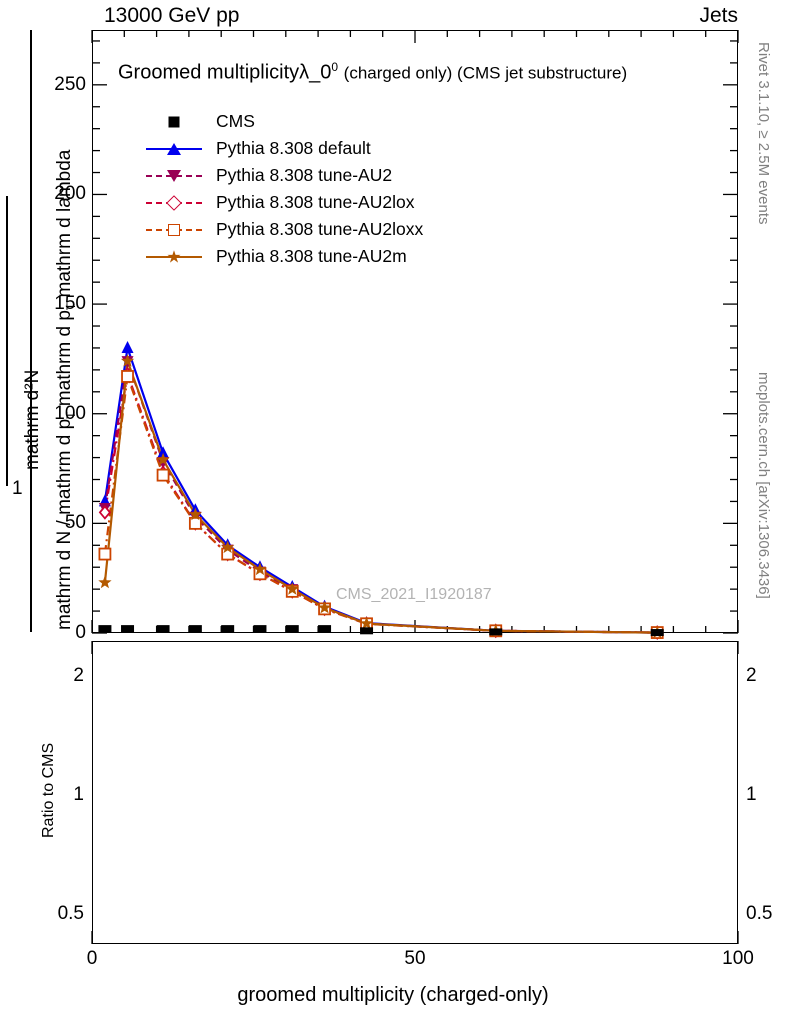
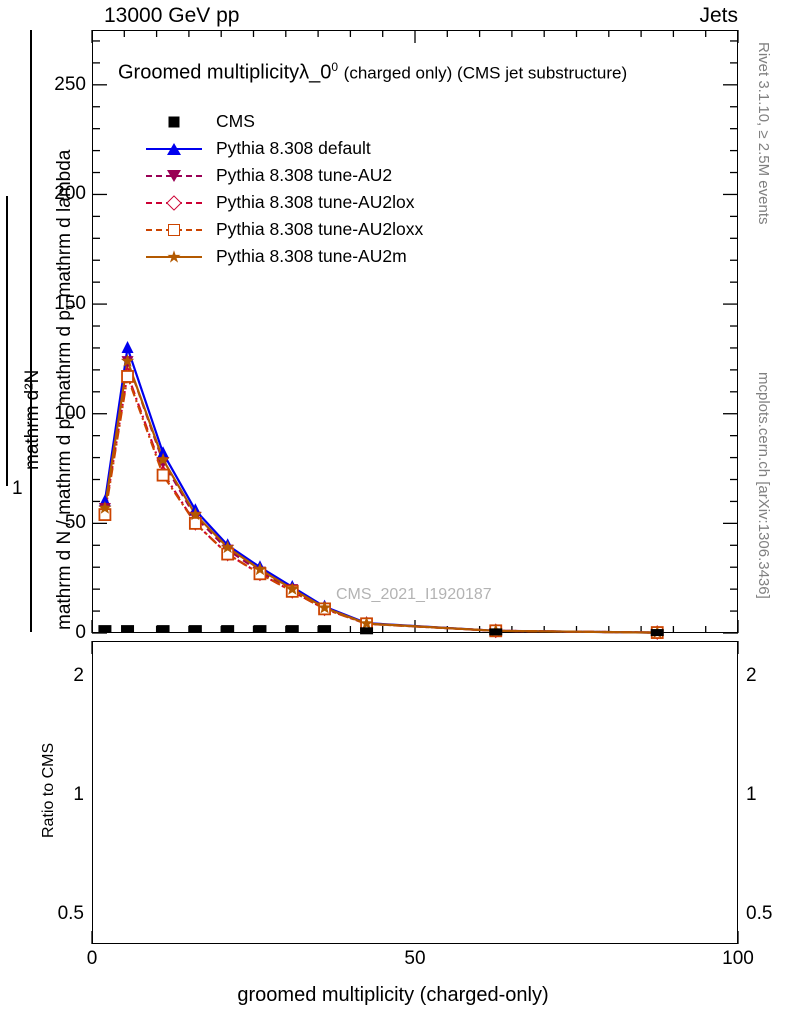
Pythia 8.308 tune-AU2loxx/2: 36 -> 54
Pythia 8.308 tune-AU2m/2: 23 -> 57
